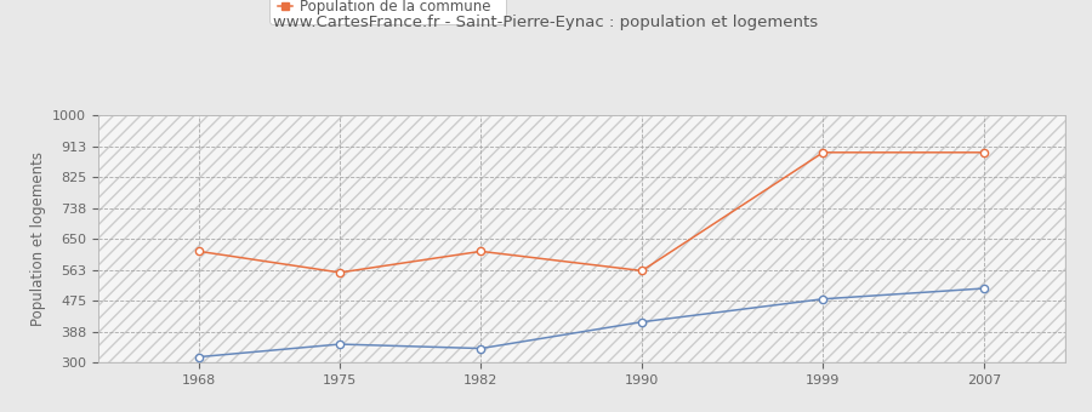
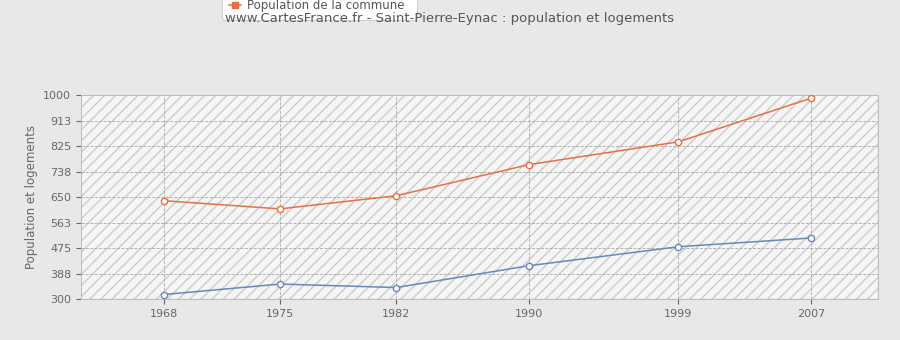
Population de la commune/1968: 615 -> 638
Population de la commune/1975: 555 -> 610
Population de la commune/1982: 615 -> 655
Population de la commune/1990: 560 -> 762
Population de la commune/1999: 895 -> 840
Population de la commune/2007: 895 -> 990
